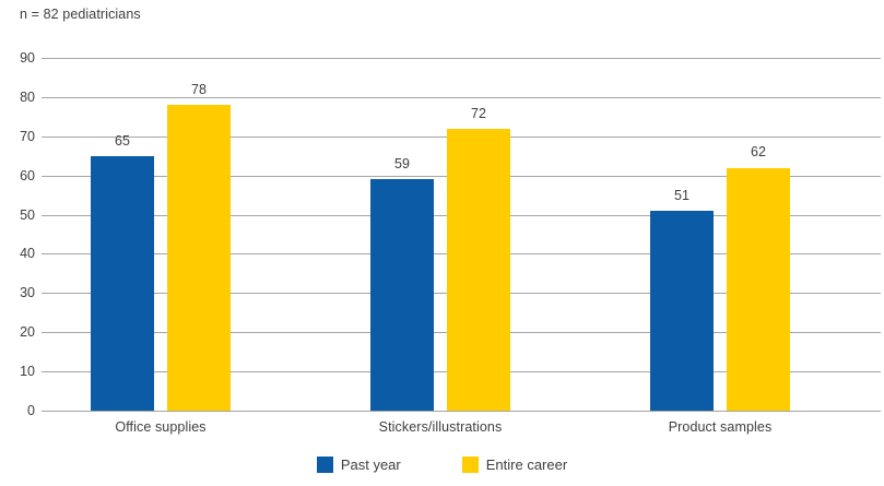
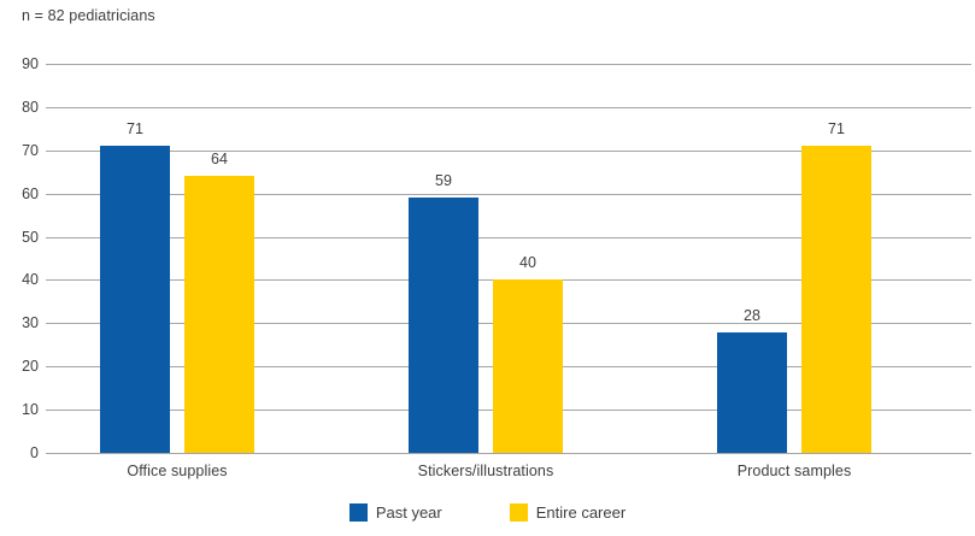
Past year/Office supplies: 65 -> 71
Entire career/Office supplies: 78 -> 64
Entire career/Stickers/illustrations: 72 -> 40
Past year/Product samples: 51 -> 28
Entire career/Product samples: 62 -> 71
